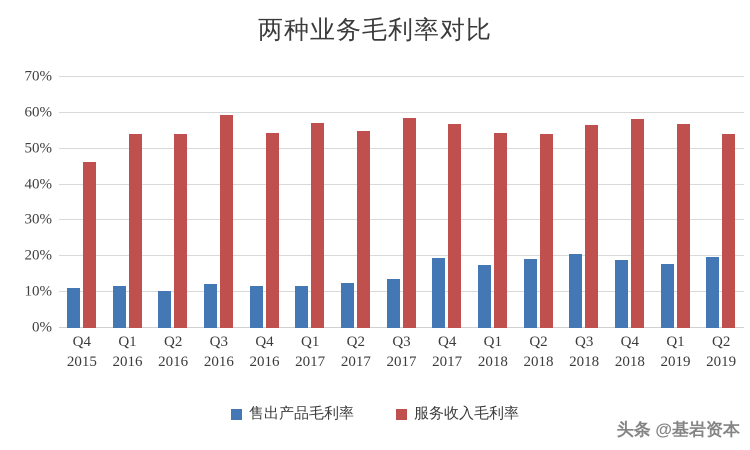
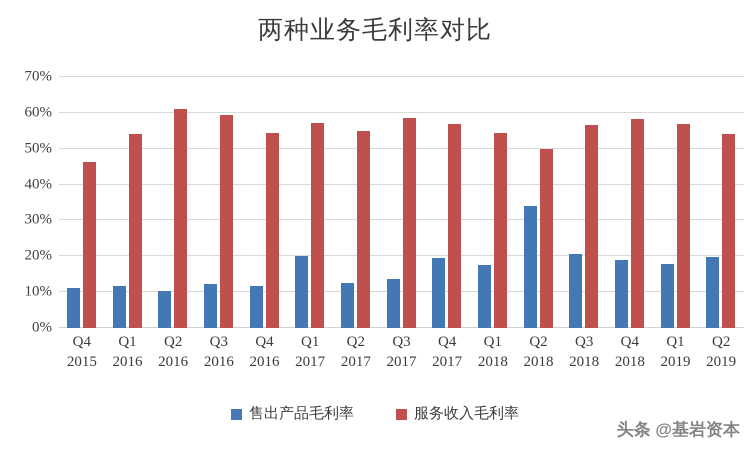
服务收入毛利率/Q2 2016: 54% -> 61%
售出产品毛利率/Q1 2017: 12% -> 20%
售出产品毛利率/Q2 2018: 19% -> 34%
服务收入毛利率/Q2 2018: 54% -> 50%
